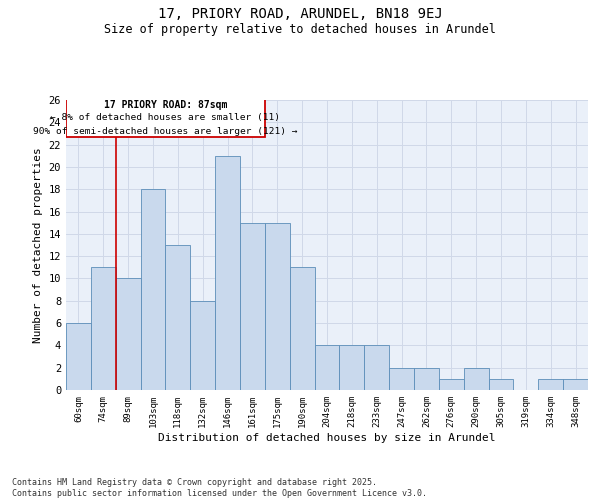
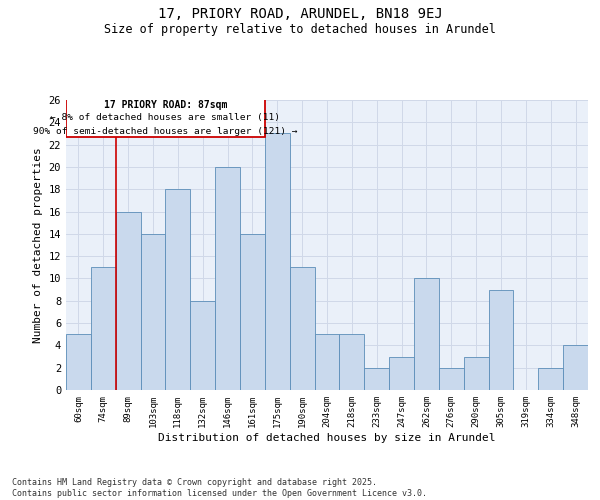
60sqm: 6 -> 5
89sqm: 10 -> 16
103sqm: 18 -> 14
118sqm: 13 -> 18
146sqm: 21 -> 20
161sqm: 15 -> 14
175sqm: 15 -> 23
204sqm: 4 -> 5
218sqm: 4 -> 5
233sqm: 4 -> 2
247sqm: 2 -> 3
262sqm: 2 -> 10
276sqm: 1 -> 2
290sqm: 2 -> 3
305sqm: 1 -> 9
334sqm: 1 -> 2
348sqm: 1 -> 4
